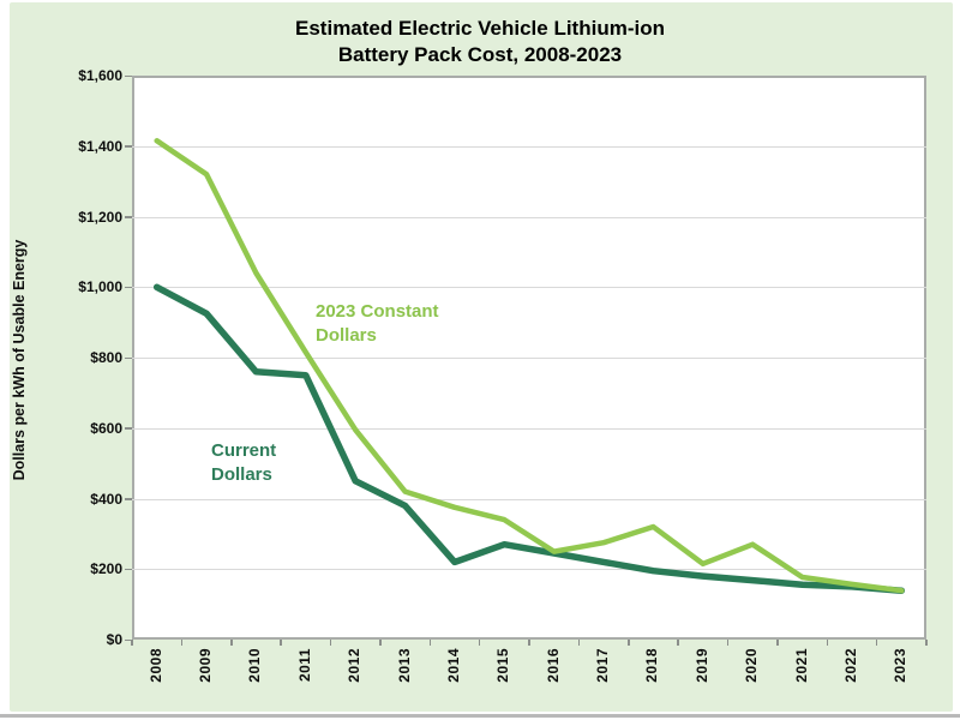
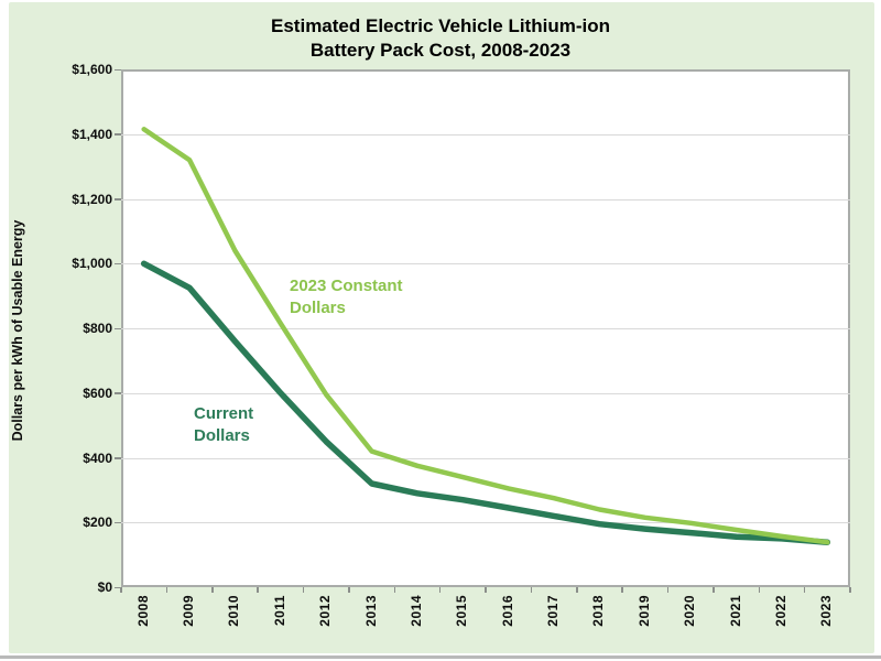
Current Dollars/2011: $750 -> $600
Current Dollars/2013: $380 -> $320
Current Dollars/2014: $220 -> $290
2023 Constant Dollars/2016: $250 -> $300
2023 Constant Dollars/2018: $320 -> $240
2023 Constant Dollars/2020: $270 -> $200
